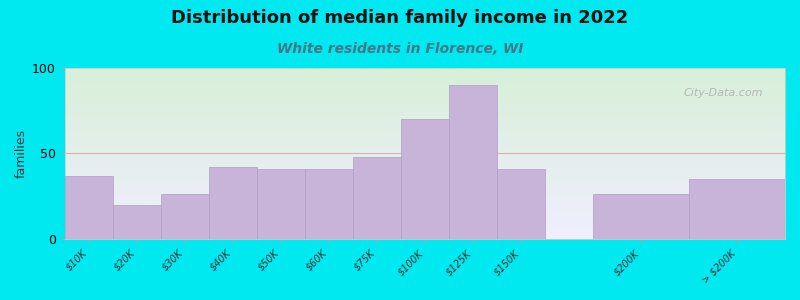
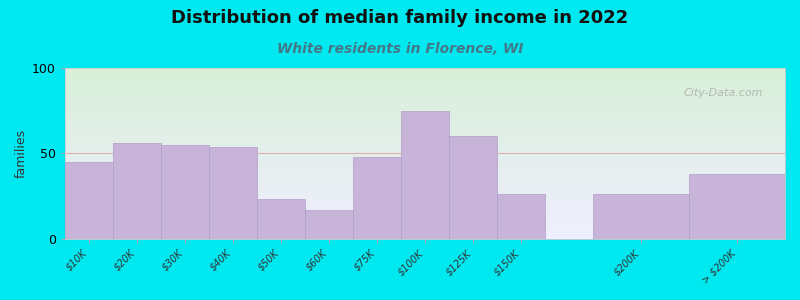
$10K: 37 -> 45
$20K: 20 -> 56
$30K: 26 -> 55
$40K: 42 -> 54
$50K: 41 -> 23
$60K: 41 -> 17
$100K: 70 -> 75
$125K: 90 -> 60
$150K: 41 -> 26
> $200K: 35 -> 38
